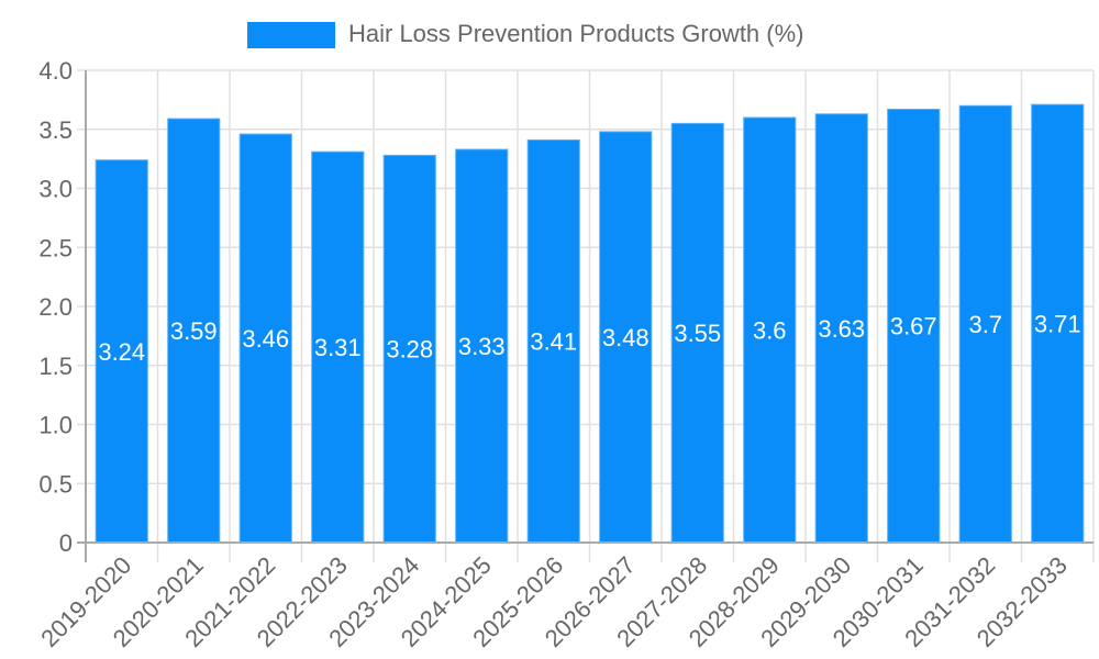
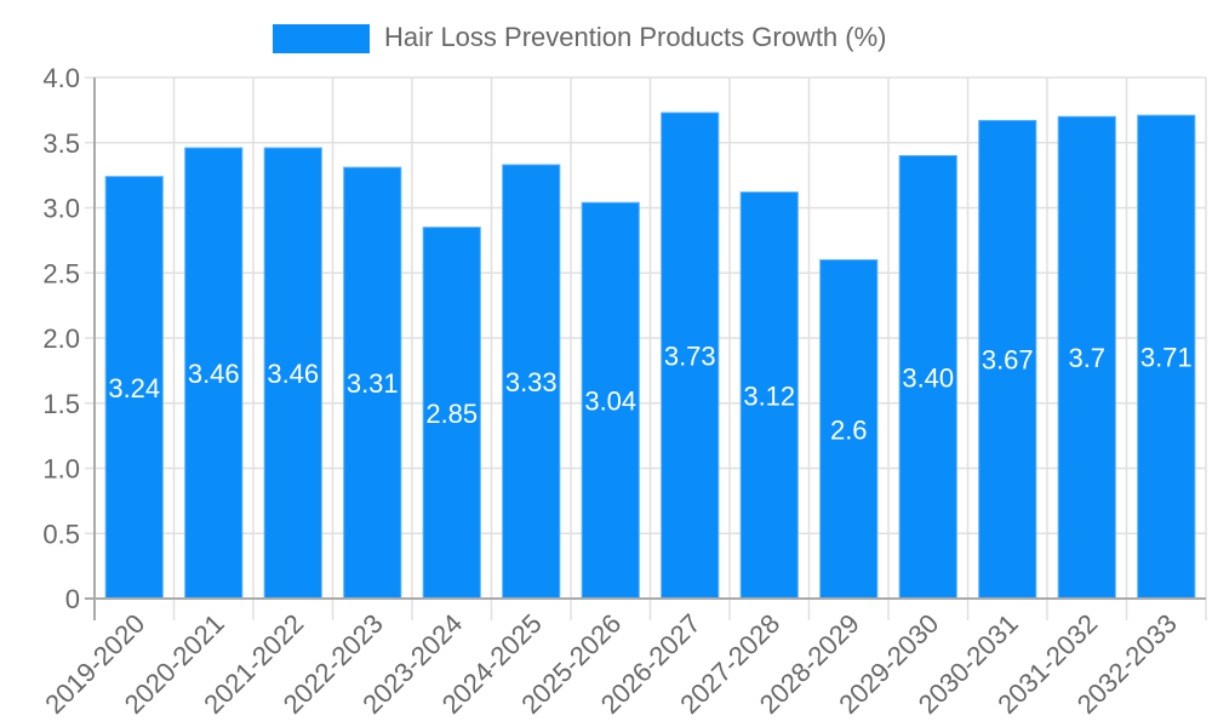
2020-2021: 3.59 -> 3.46
2023-2024: 3.28 -> 2.85
2025-2026: 3.41 -> 3.04
2026-2027: 3.48 -> 3.73
2027-2028: 3.55 -> 3.12
2028-2029: 3.6 -> 2.6
2029-2030: 3.63 -> 3.40
